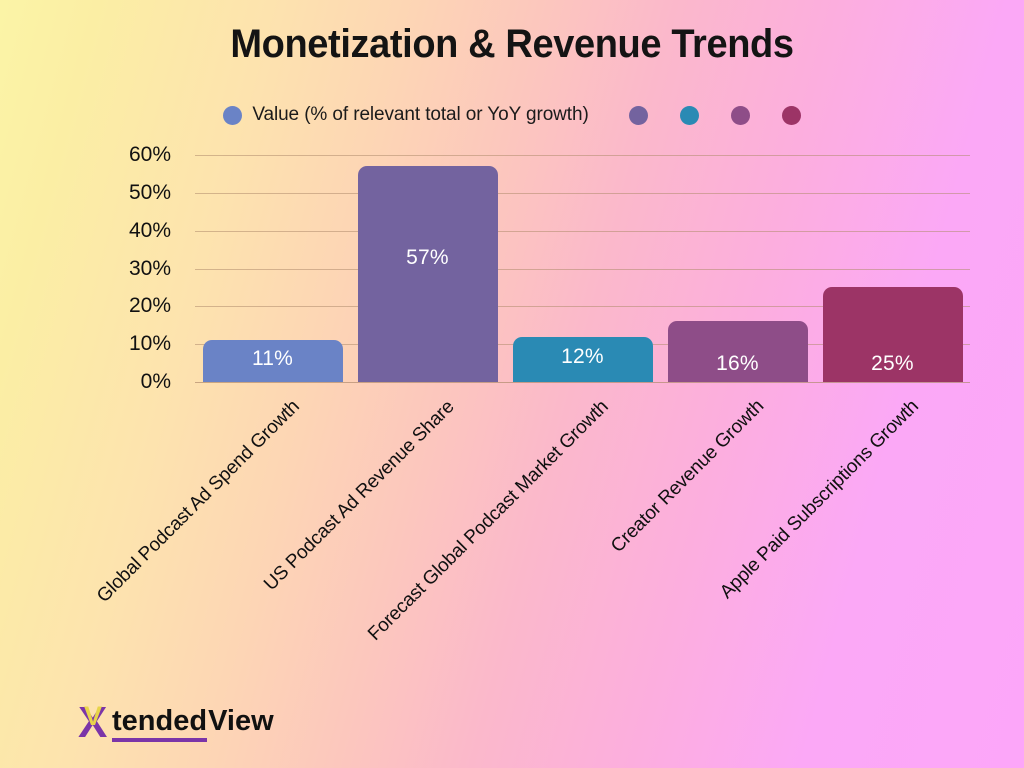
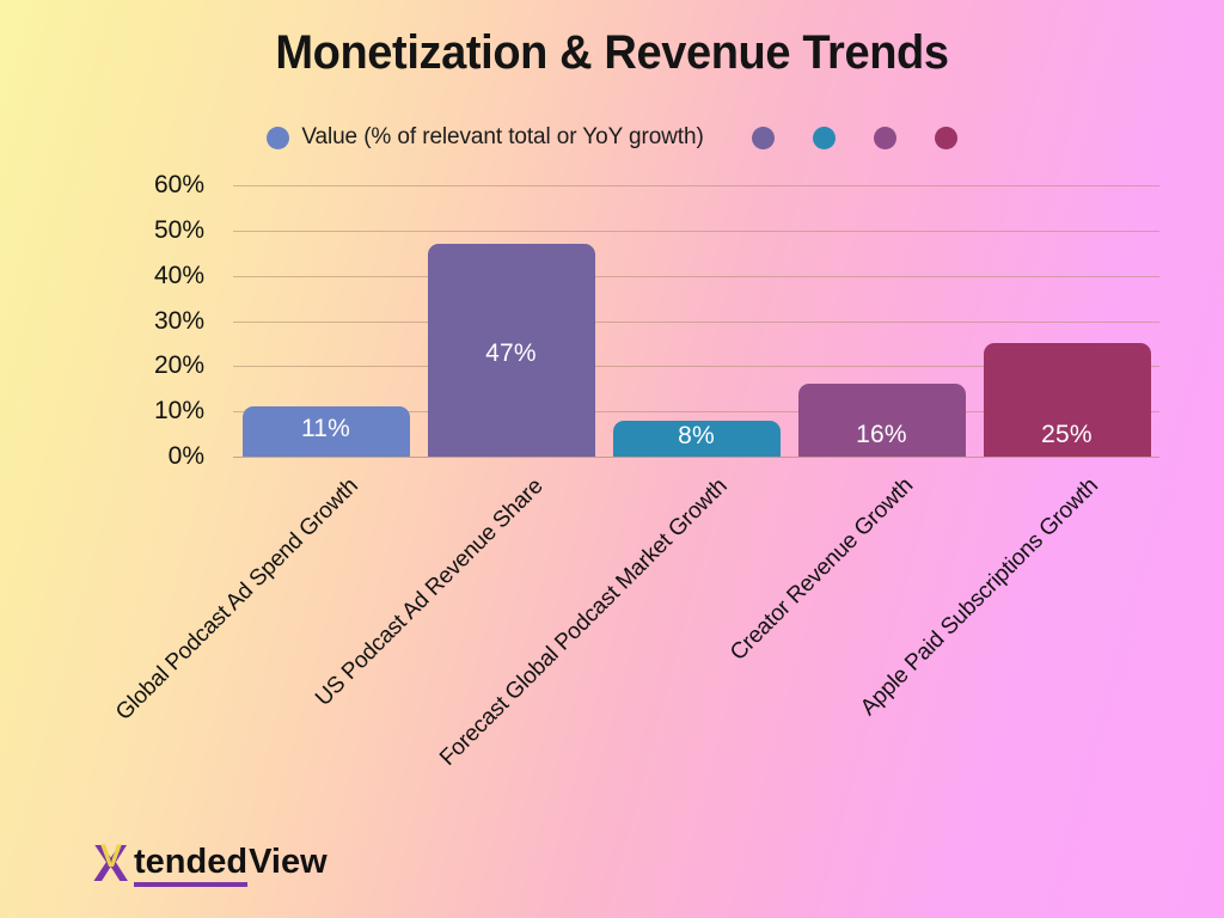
US Podcast Ad Revenue Share: 57% -> 47%
Forecast Global Podcast Market Growth: 12% -> 8%
